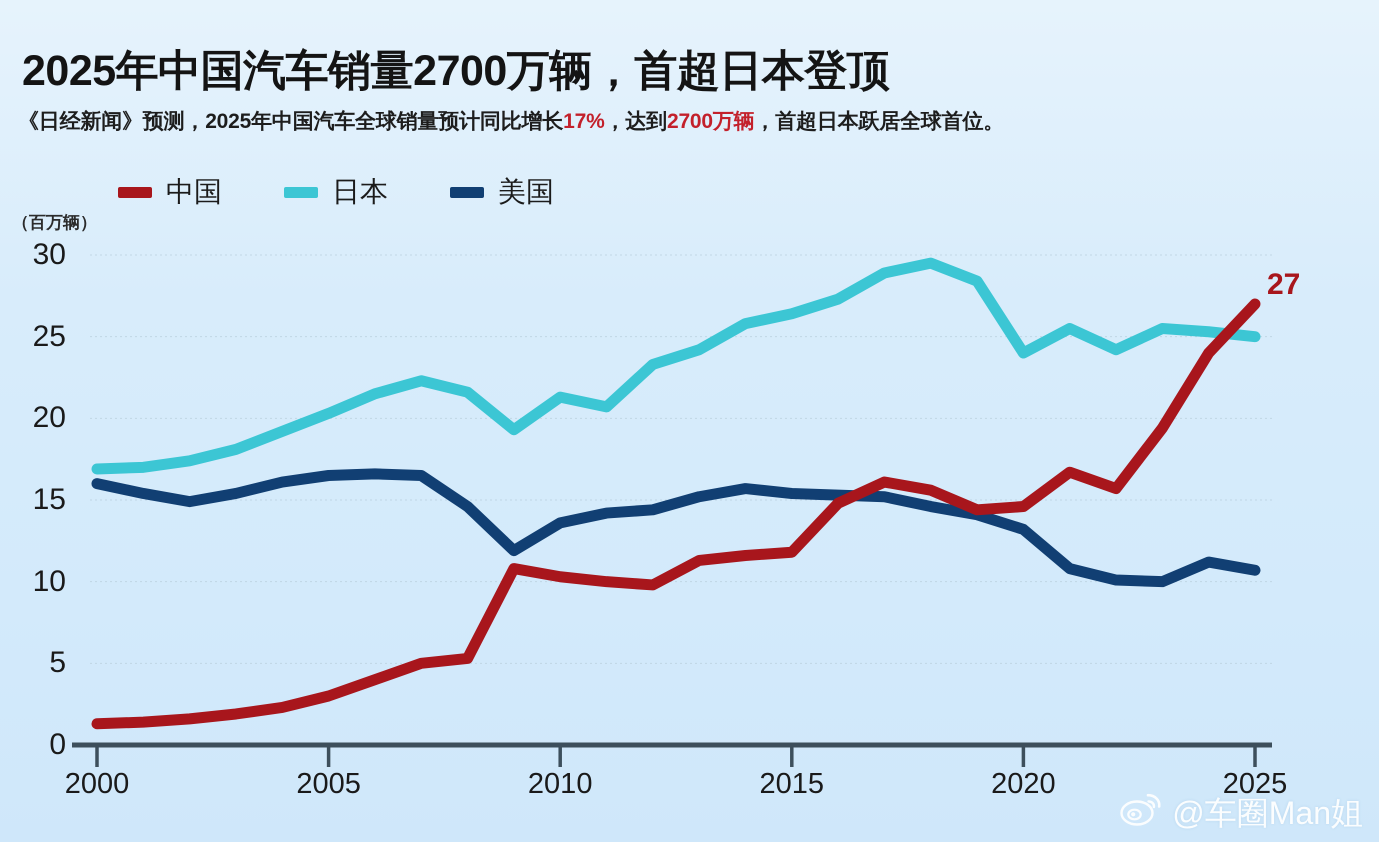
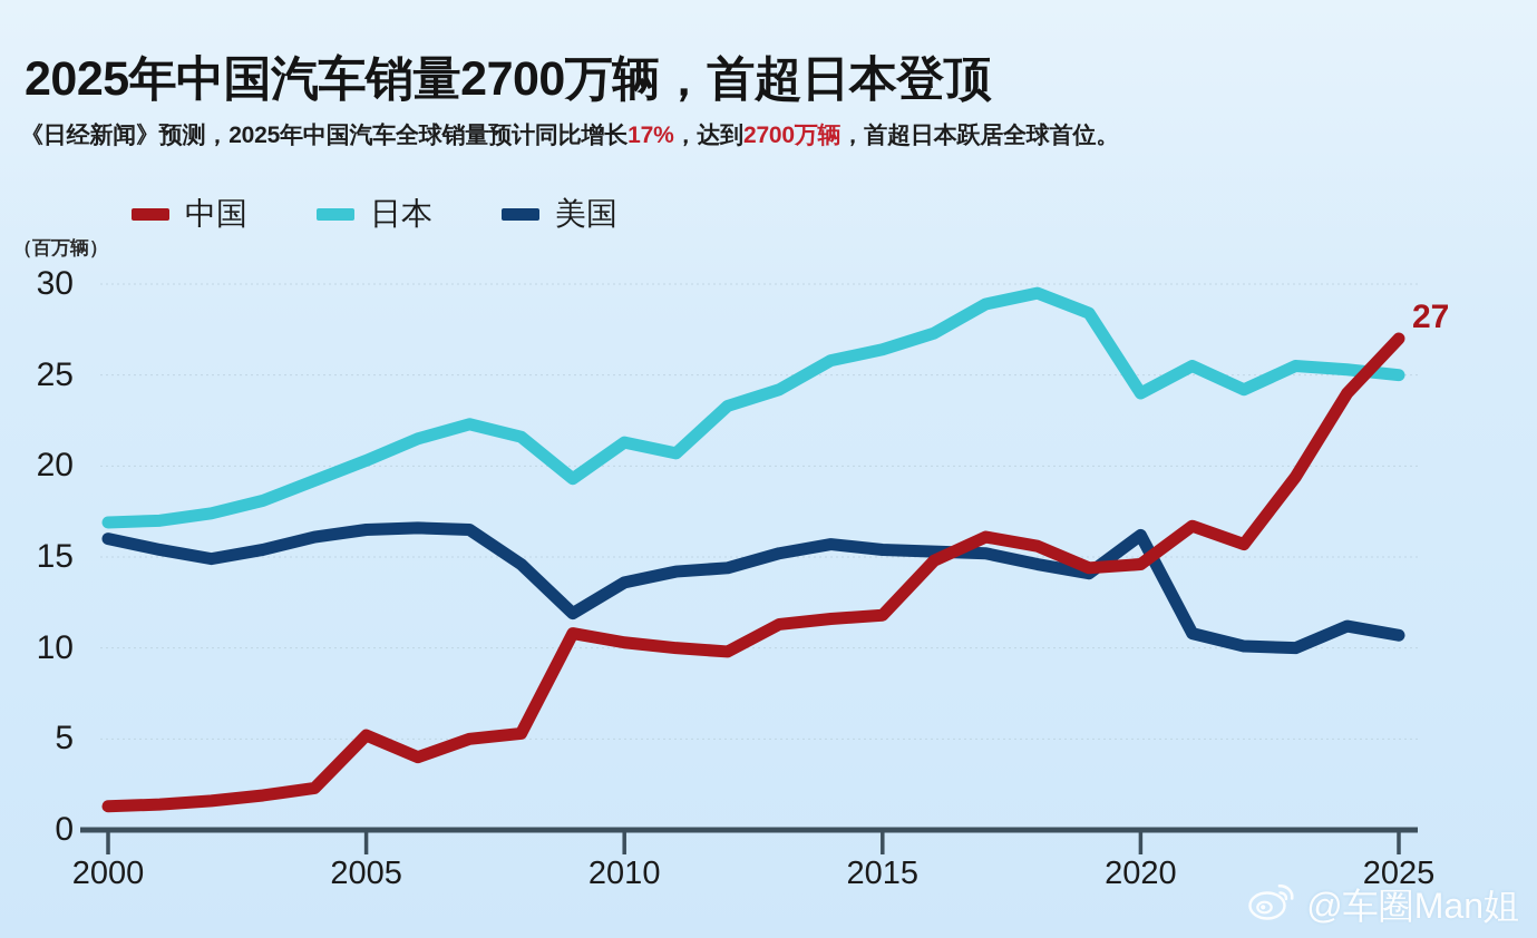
中国/2005: 3.0 -> 5.2
美国/2020: 13.2 -> 16.2
